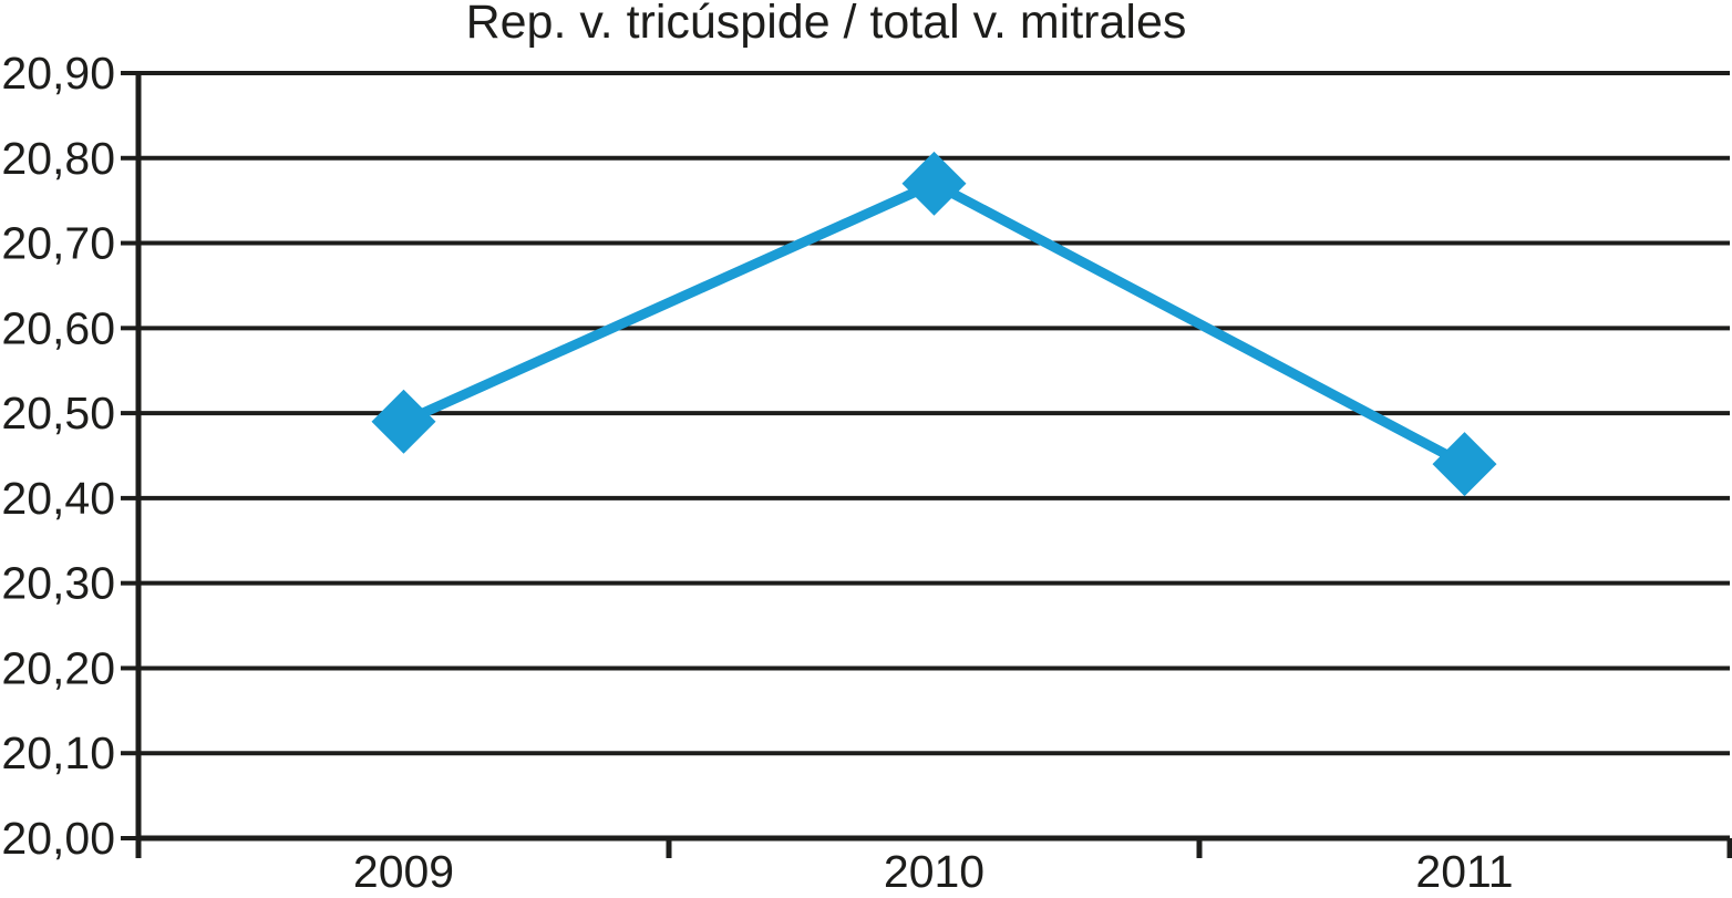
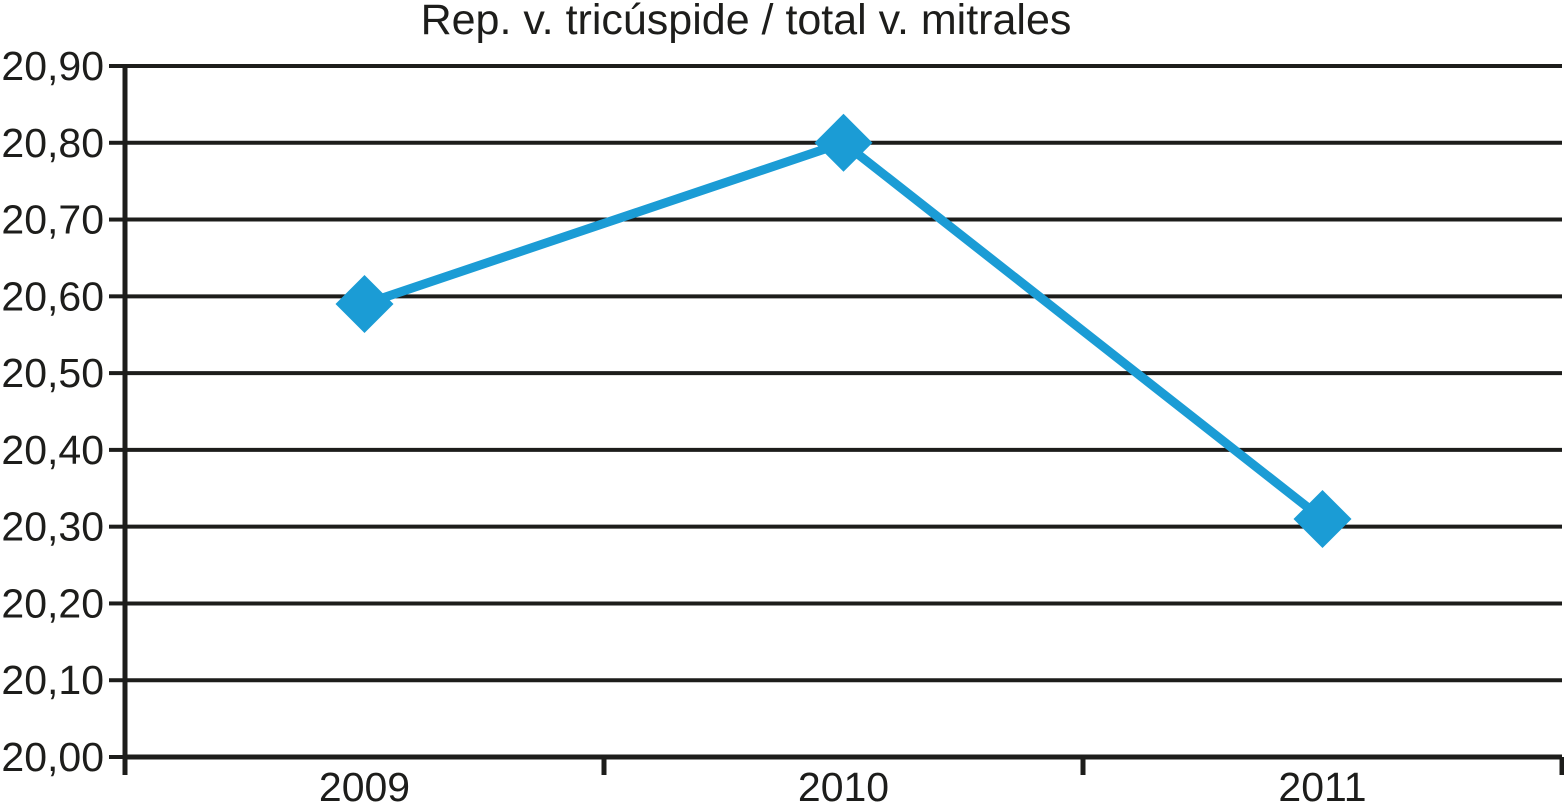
2009: 20,49 -> 20,59
2010: 20,77 -> 20,80
2011: 20,44 -> 20,31
